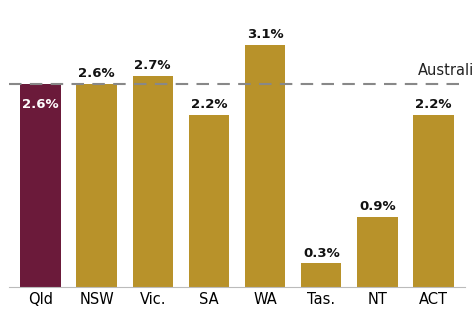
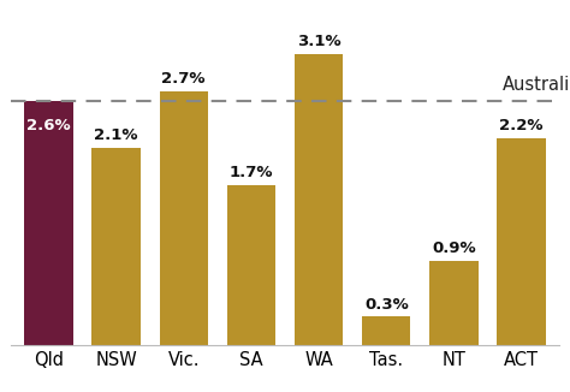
NSW: 2.6% -> 2.1%
SA: 2.2% -> 1.7%
